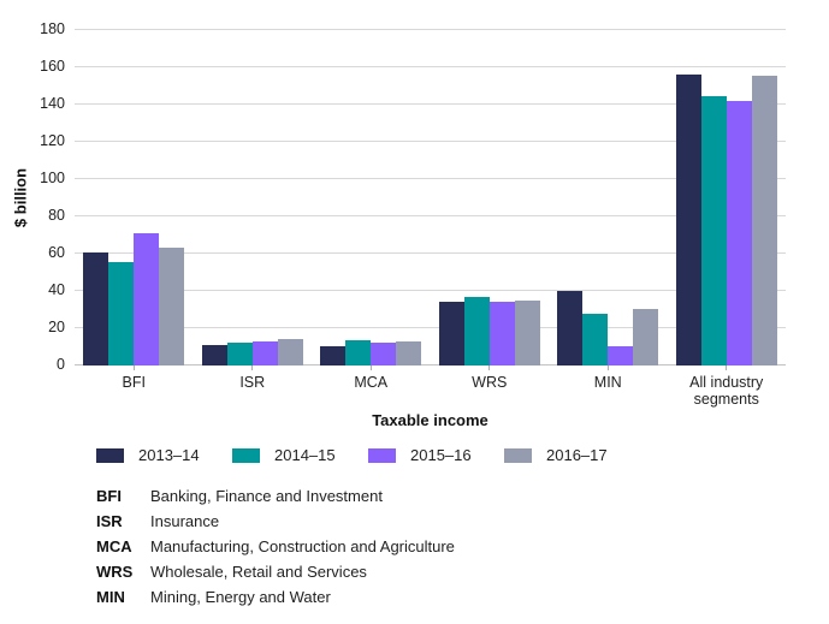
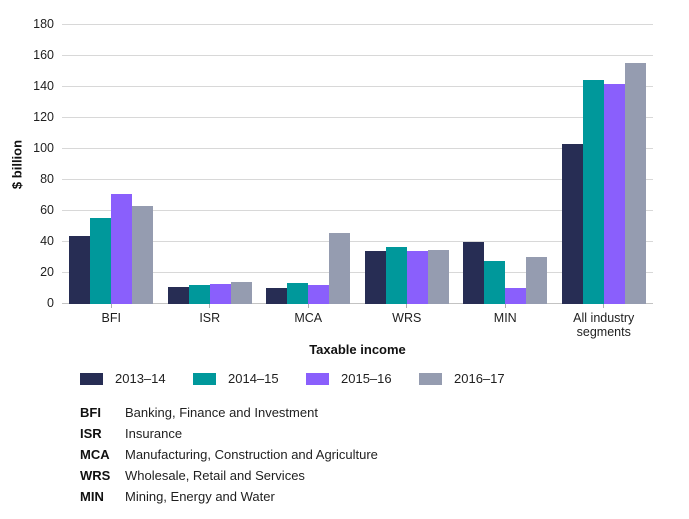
2013–14/BFI: 60 -> 44
2016–17/MCA: 13 -> 46
2013–14/All industry segments: 156 -> 103
